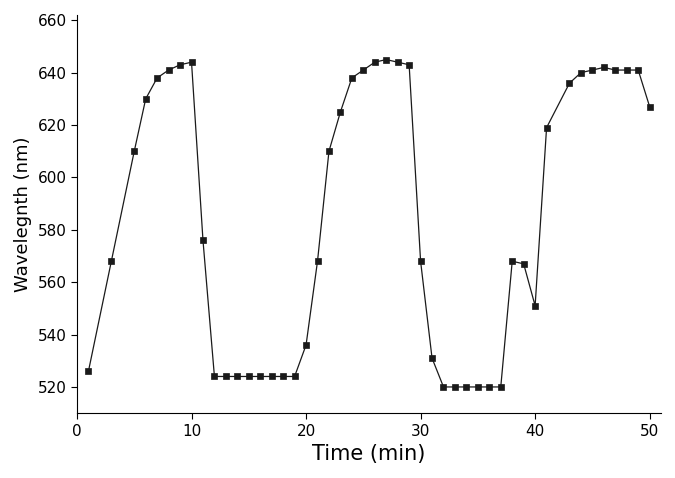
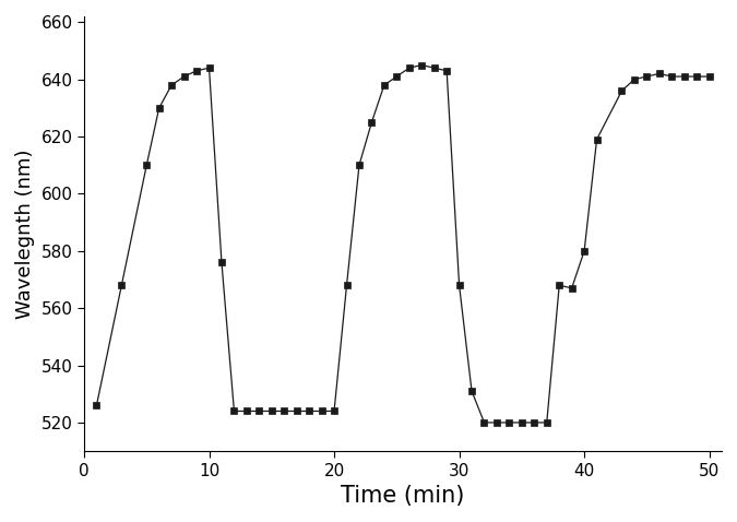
20: 536 -> 524
40: 551 -> 580
50: 627 -> 641
